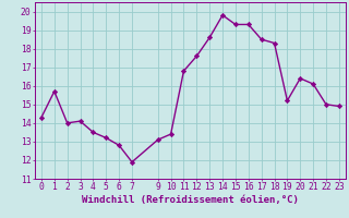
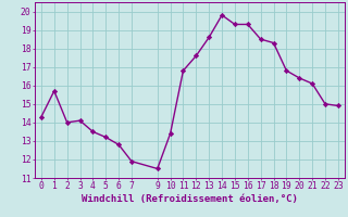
9: 13.1 -> 11.5
19: 15.2 -> 16.8
